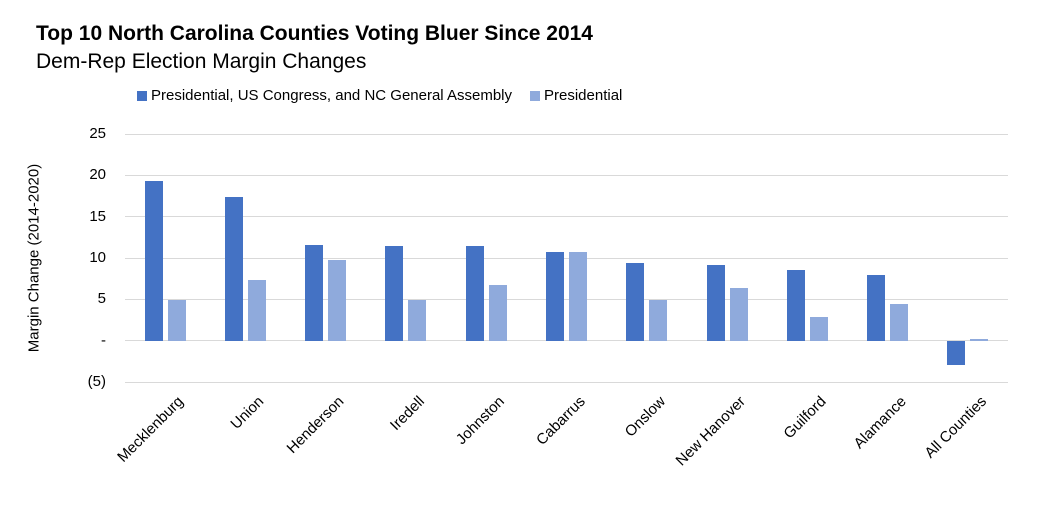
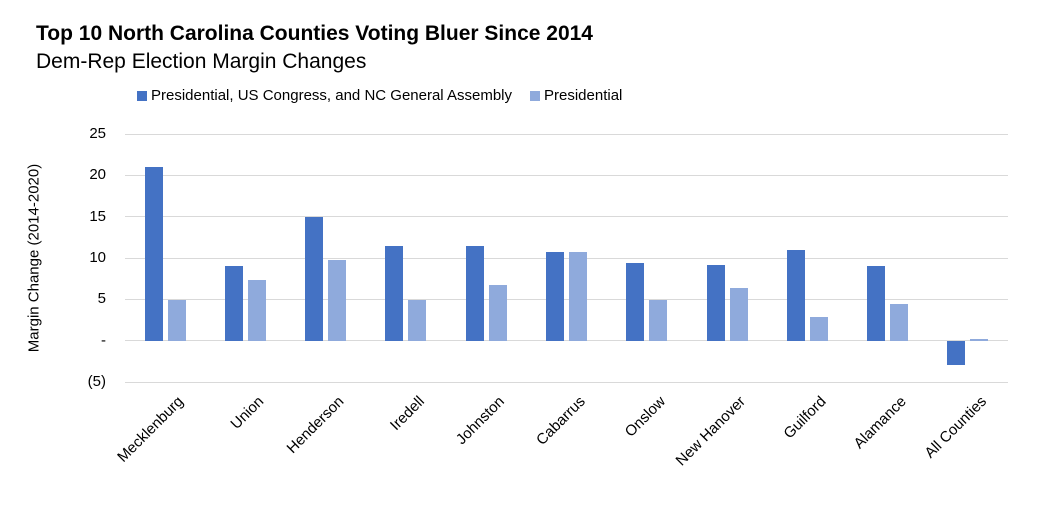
Presidential, US Congress, and NC General Assembly/Mecklenburg: 19 -> 21
Presidential, US Congress, and NC General Assembly/Union: 17 -> 9
Presidential, US Congress, and NC General Assembly/Henderson: 12 -> 15
Presidential, US Congress, and NC General Assembly/Guilford: 9 -> 11
Presidential, US Congress, and NC General Assembly/Alamance: 8 -> 9
